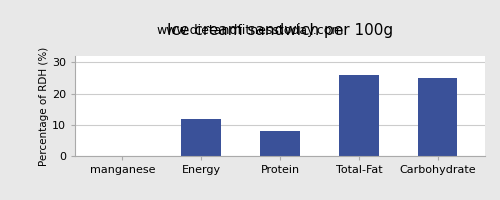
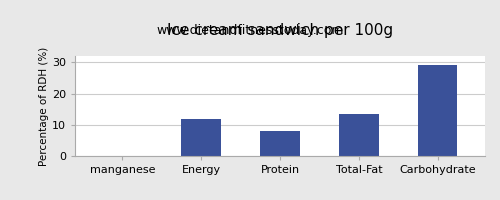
Total-Fat: 26.0 -> 13.5
Carbohydrate: 25.0 -> 29.0
